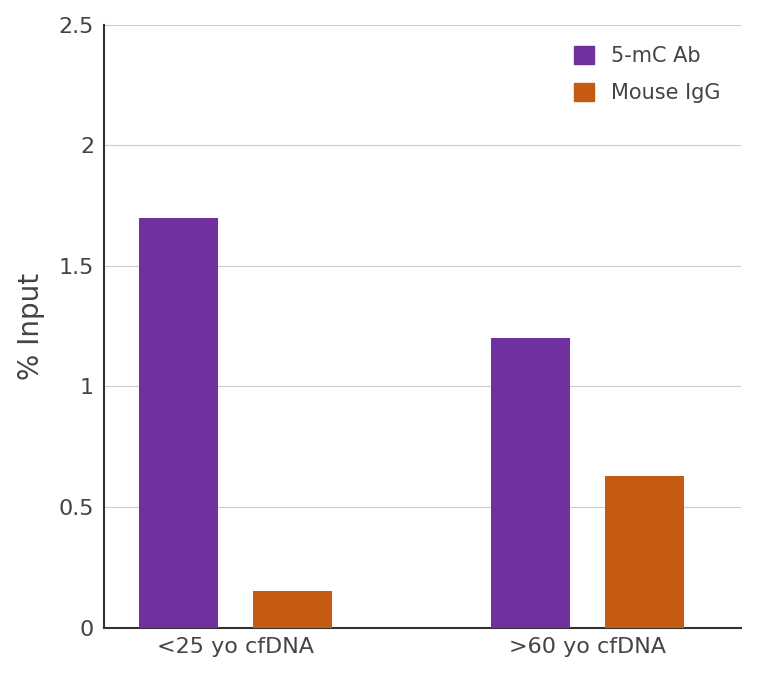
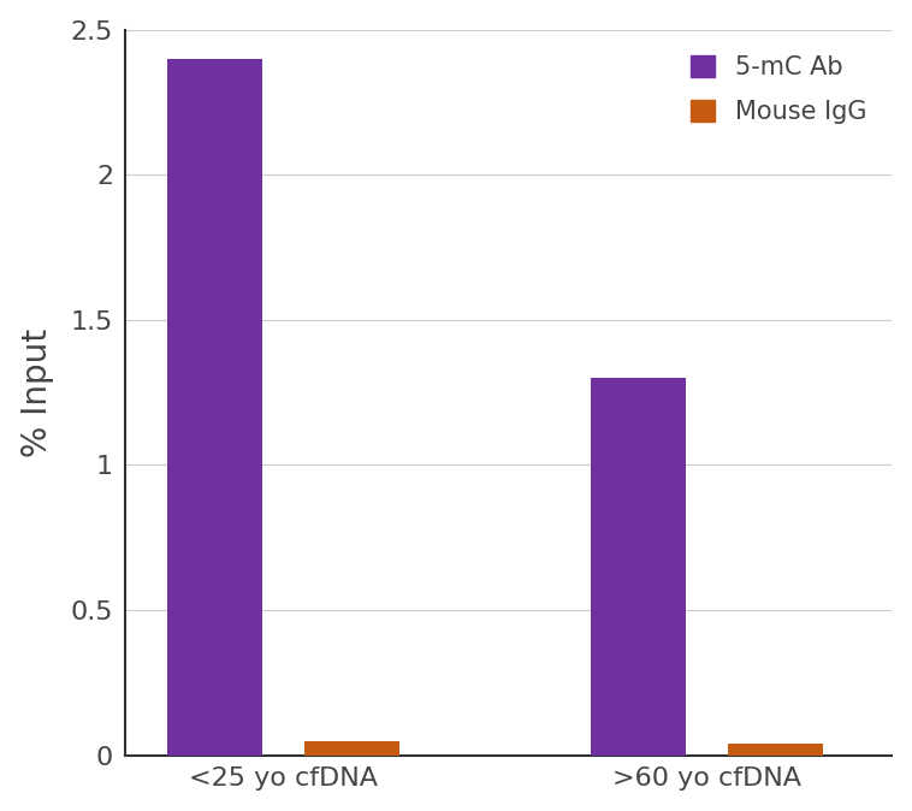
5-mC Ab/<25 yo cfDNA: 1.7 -> 2.4
Mouse IgG/<25 yo cfDNA: 0.15 -> 0.05
5-mC Ab/>60 yo cfDNA: 1.2 -> 1.3
Mouse IgG/>60 yo cfDNA: 0.63 -> 0.04
